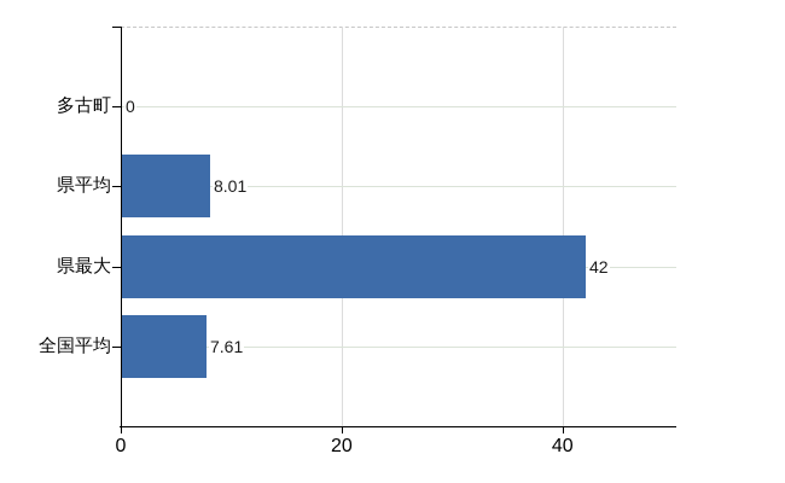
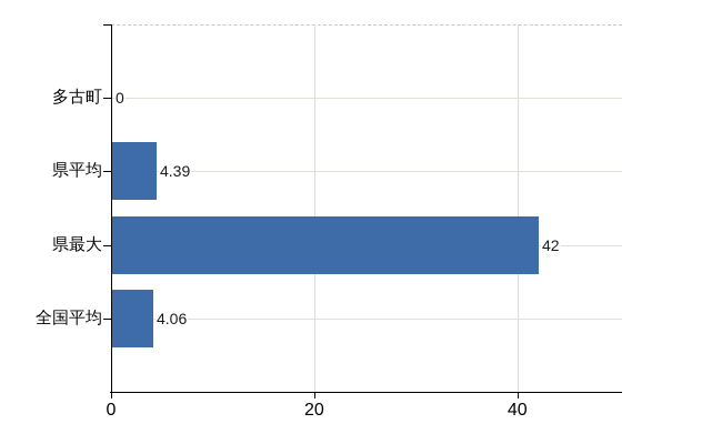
県平均: 8.01 -> 4.39
全国平均: 7.61 -> 4.06
